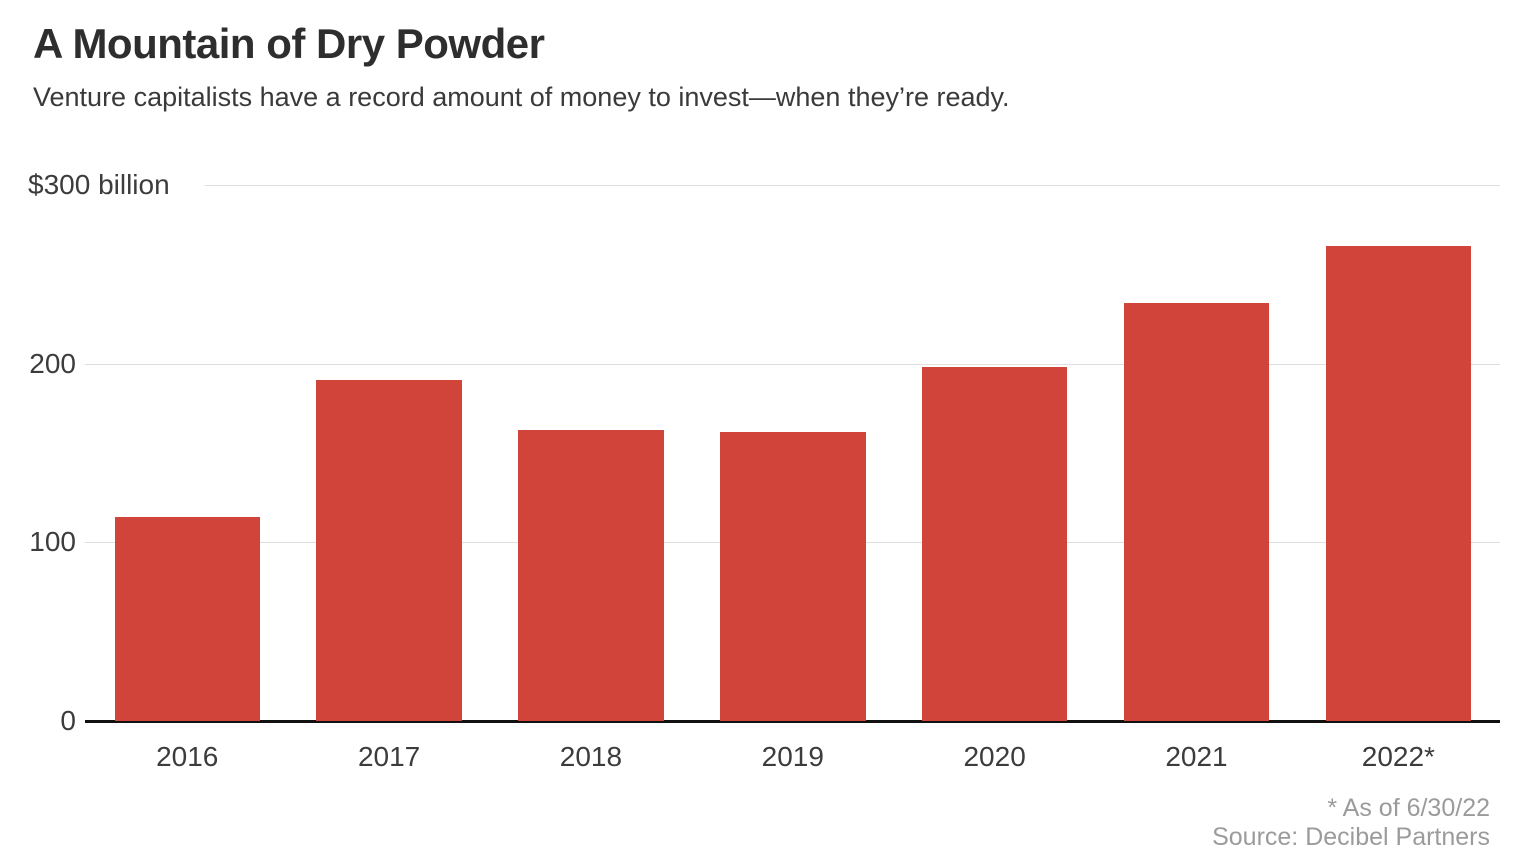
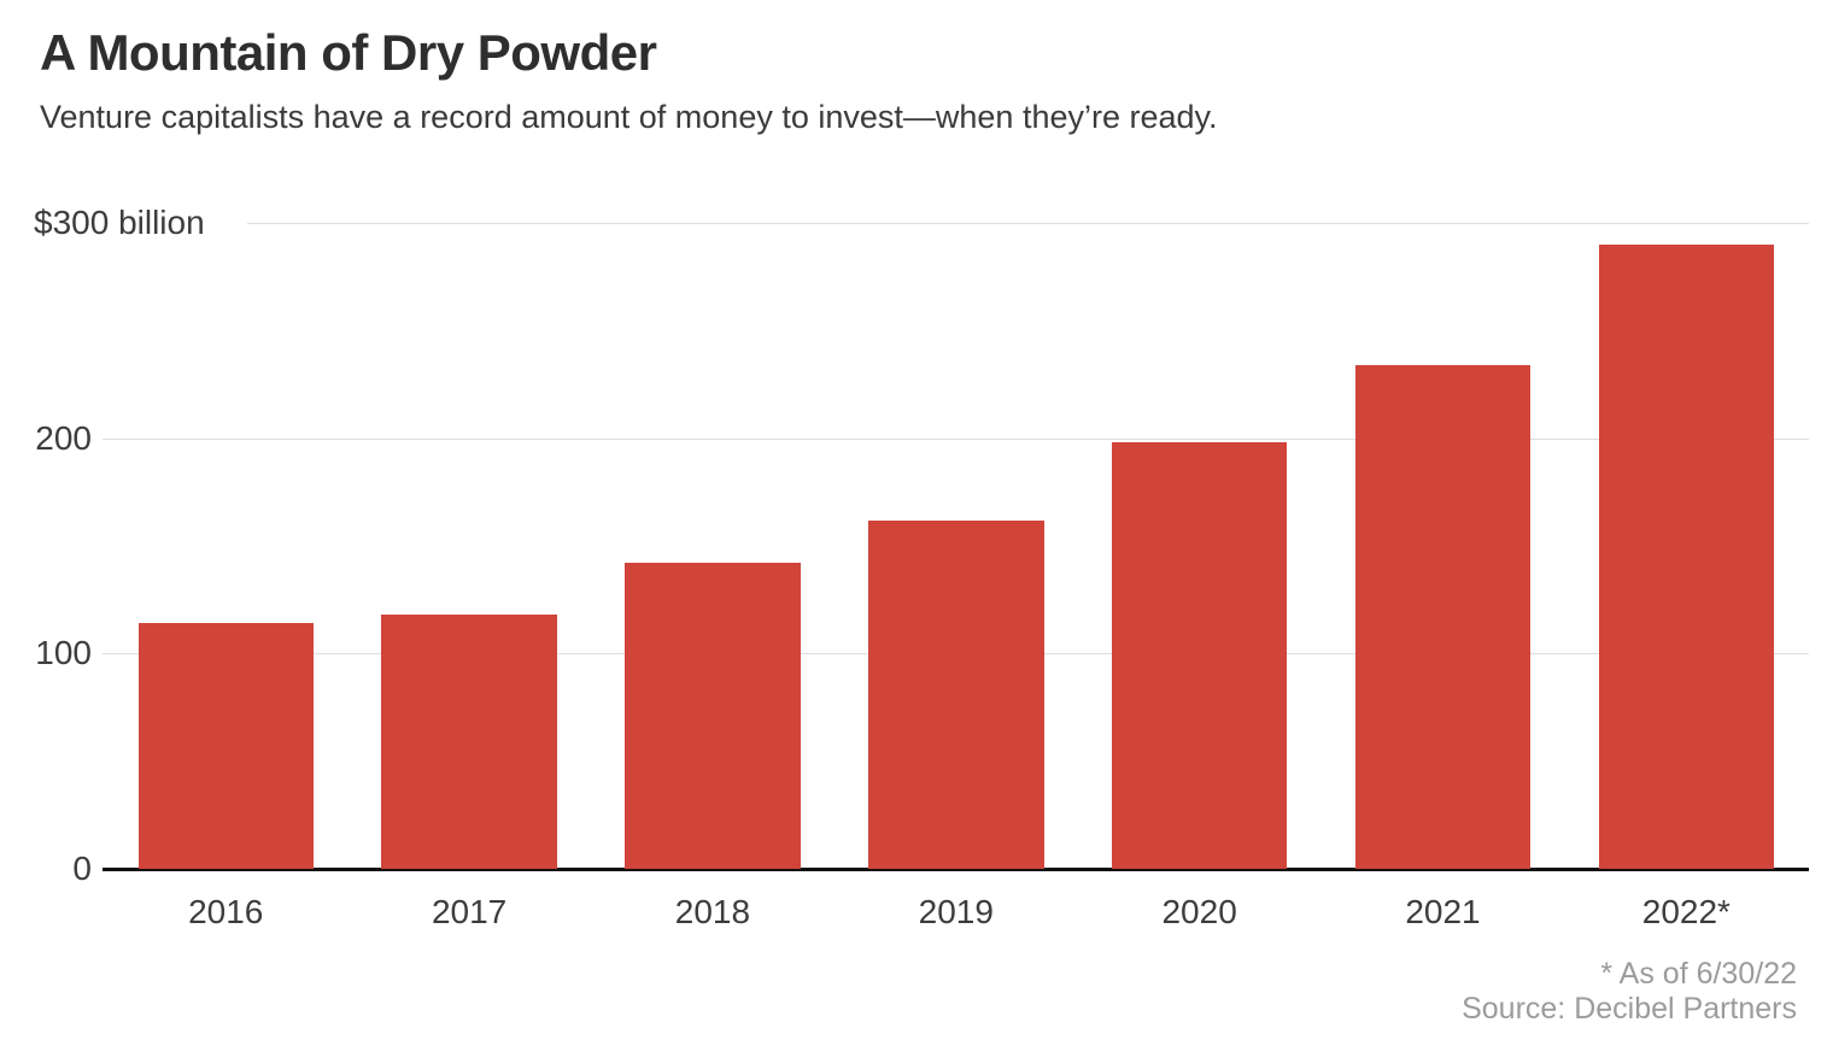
2017: 191 -> 118
2018: 163 -> 142
2022*: 266 -> 290
